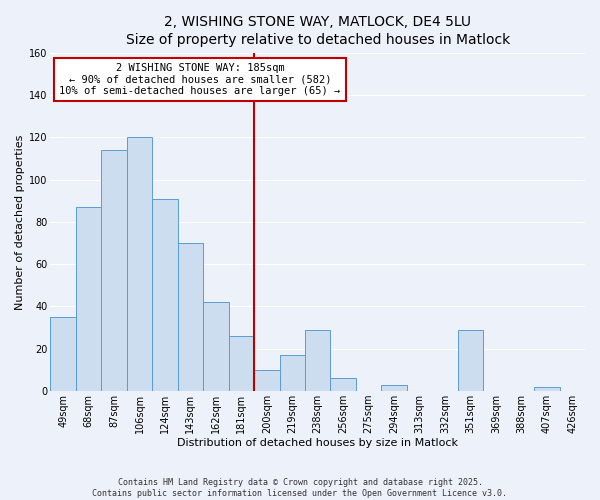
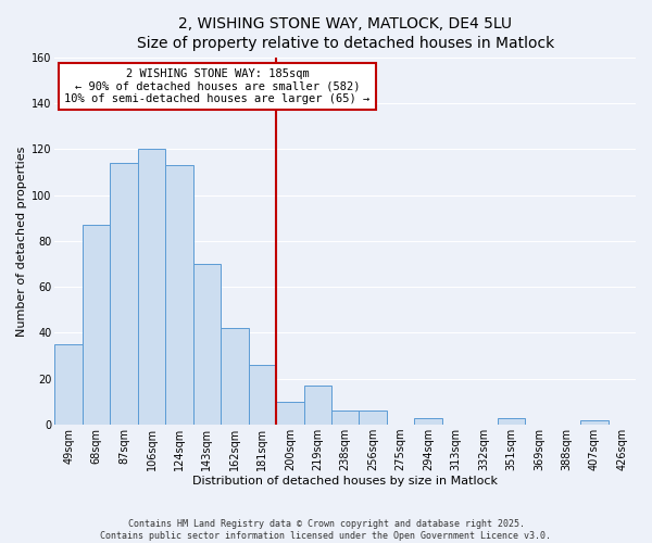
124sqm: 91 -> 113
238sqm: 29 -> 6
351sqm: 29 -> 3
